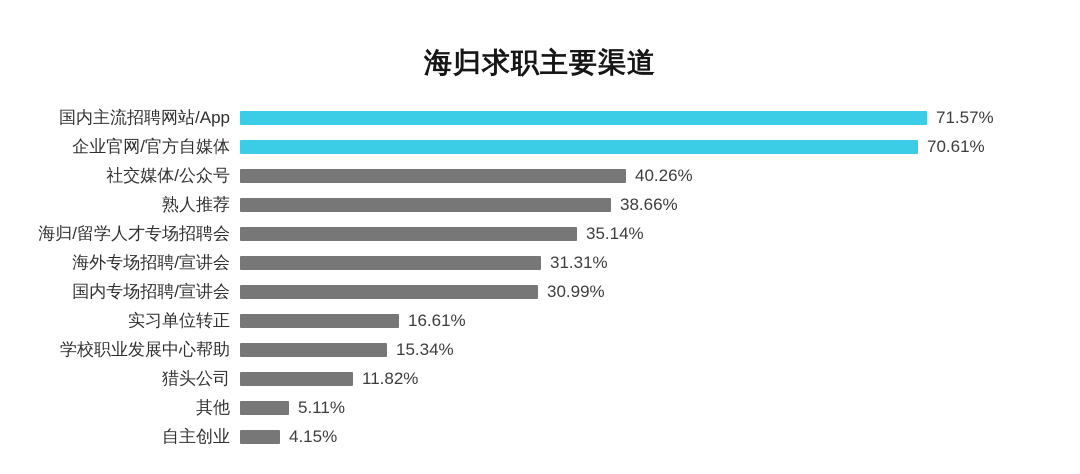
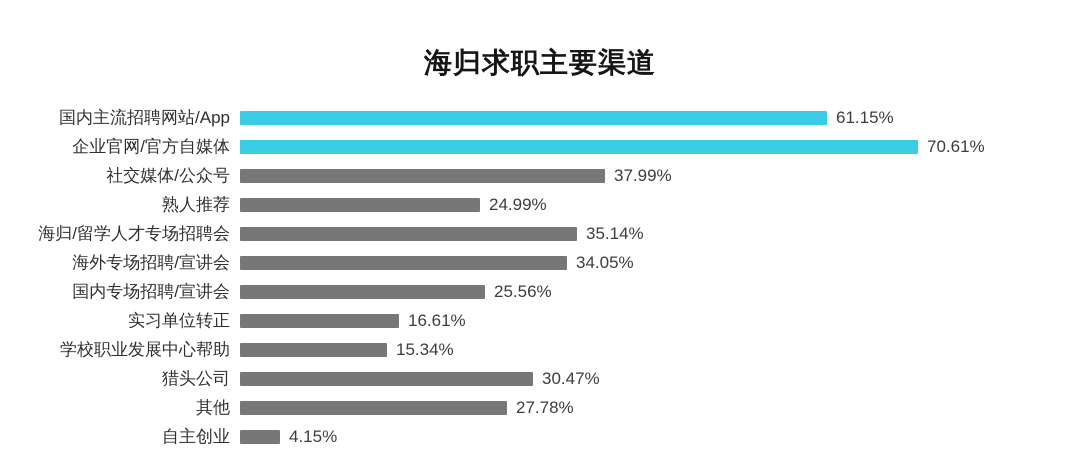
国内主流招聘网站/App: 71.57% -> 61.15%
社交媒体/公众号: 40.26% -> 37.99%
熟人推荐: 38.66% -> 24.99%
海外专场招聘/宣讲会: 31.31% -> 34.05%
国内专场招聘/宣讲会: 30.99% -> 25.56%
猎头公司: 11.82% -> 30.47%
其他: 5.11% -> 27.78%
